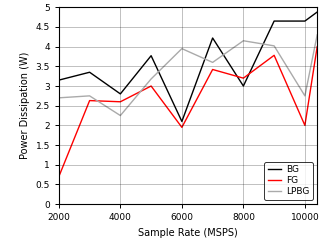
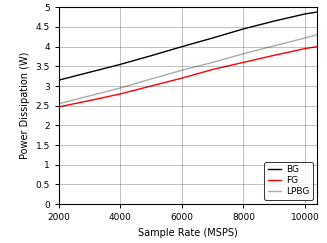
FG/2000: 0.70 -> 2.47
LPBG/2000: 2.70 -> 2.55
BG/4000: 2.80 -> 3.55
FG/4000: 2.60 -> 2.80
LPBG/4000: 2.25 -> 2.95
BG/6000: 2.10 -> 4.00
FG/6000: 1.95 -> 3.20
LPBG/6000: 3.95 -> 3.40
BG/8000: 3.00 -> 4.45
FG/8000: 3.20 -> 3.60
LPBG/8000: 4.15 -> 3.82
BG/10000: 4.65 -> 4.83
FG/10000: 2.00 -> 3.95
LPBG/10000: 2.75 -> 4.22
